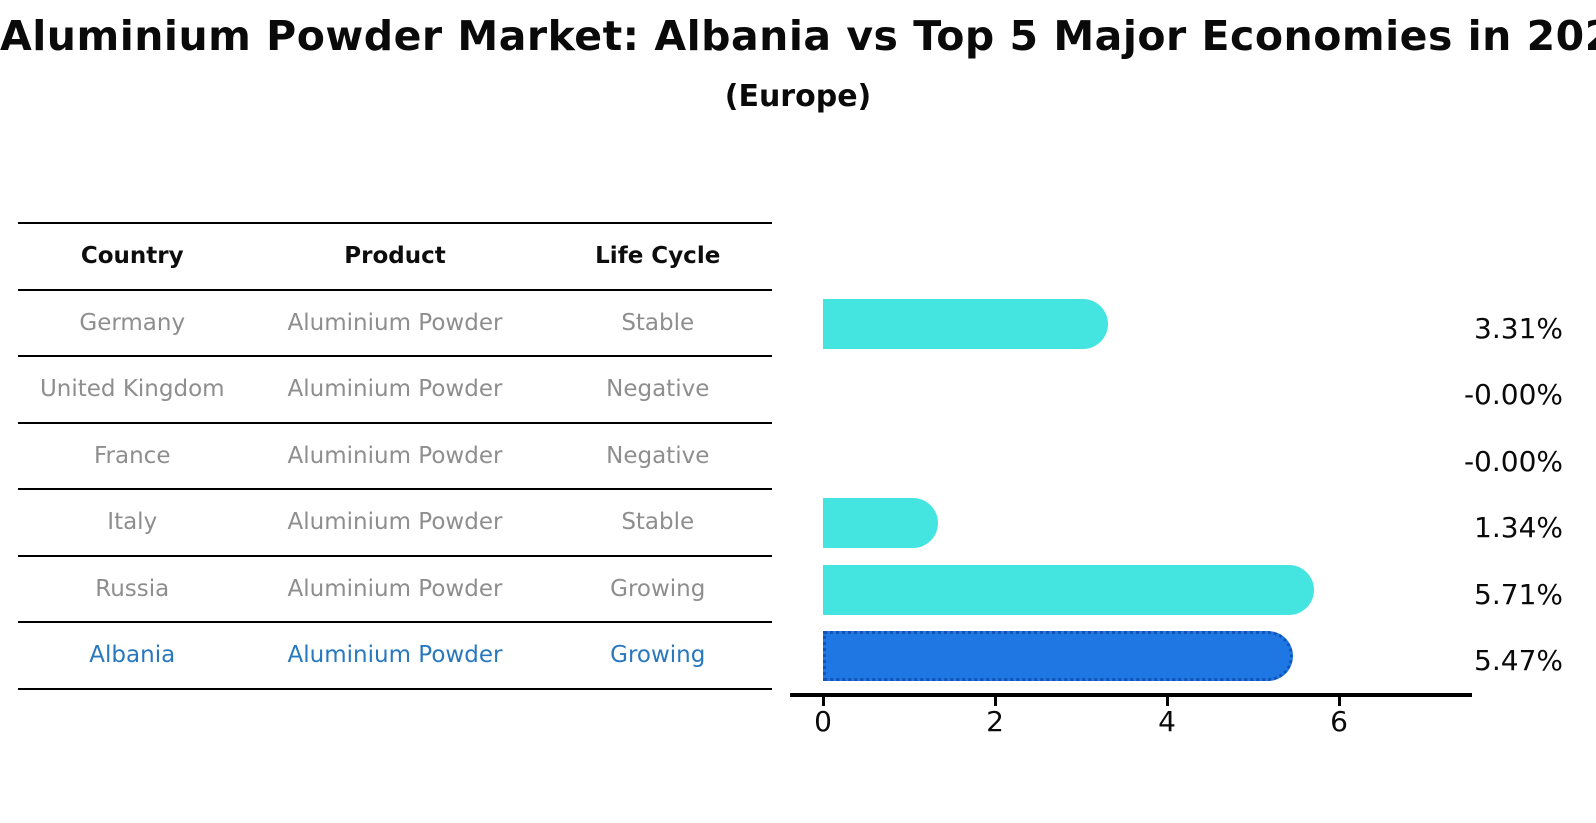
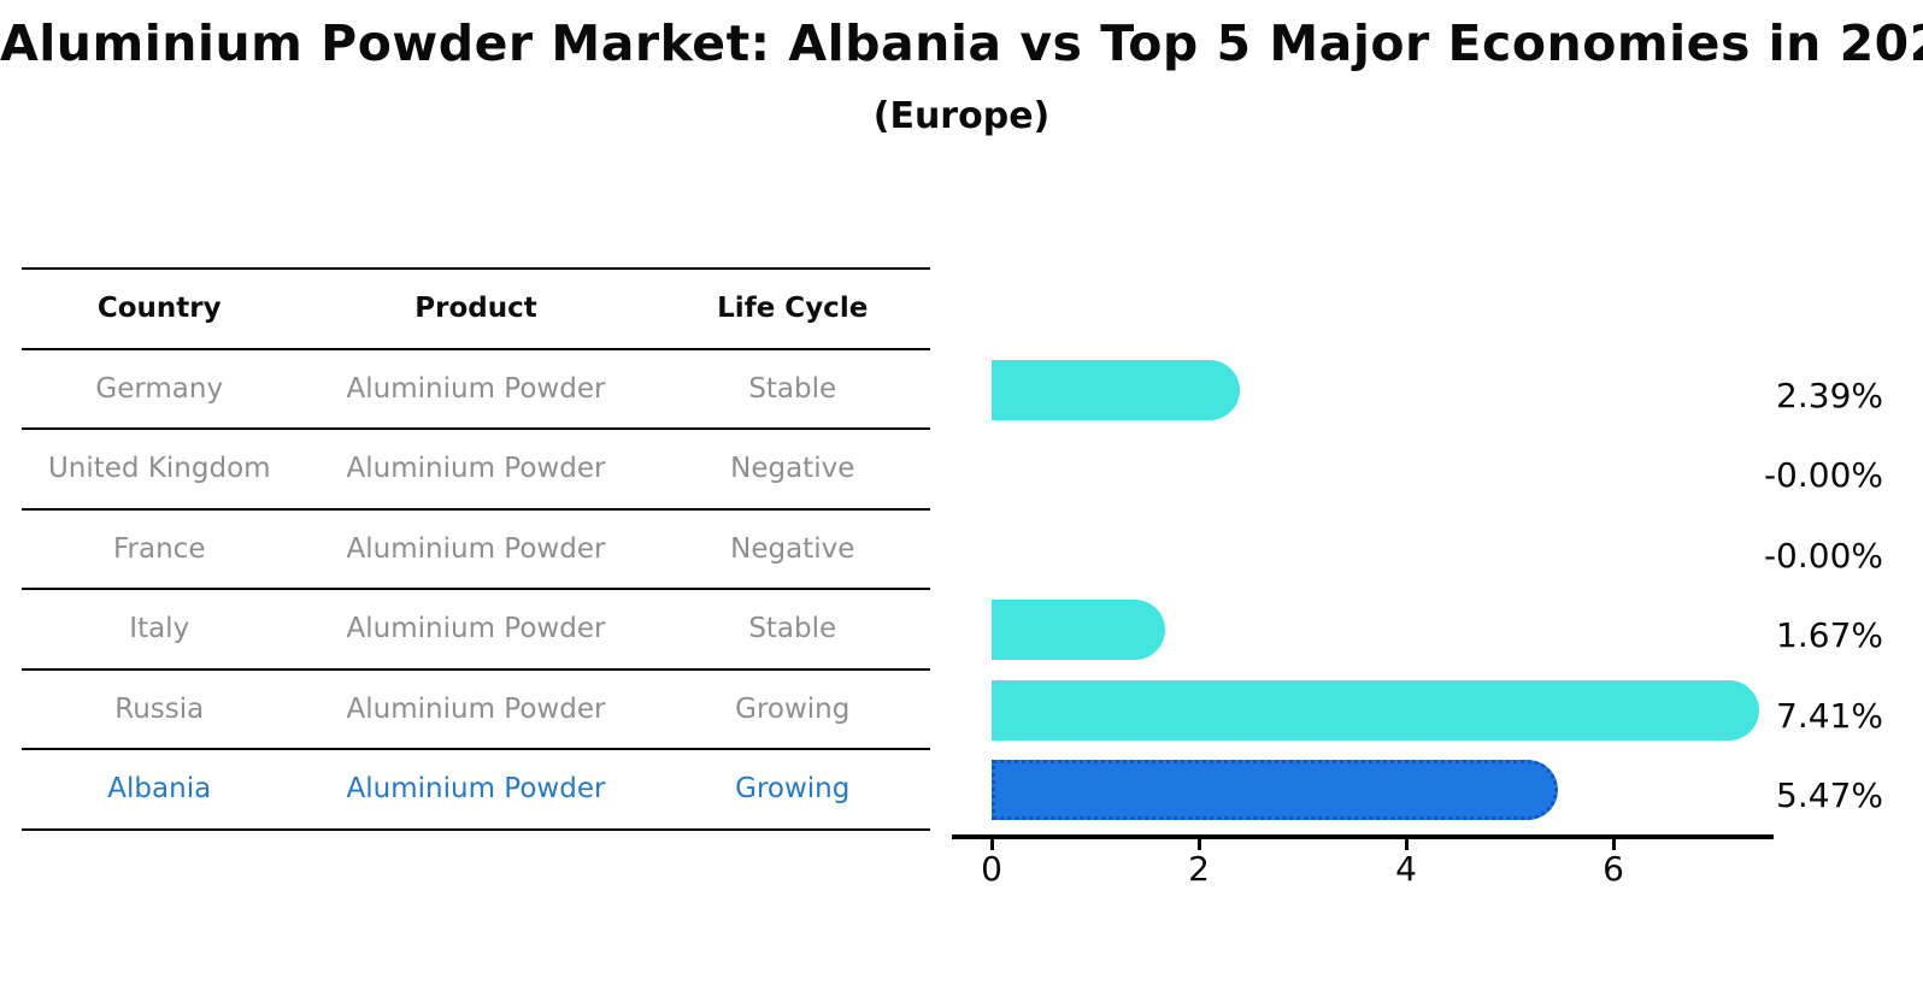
Germany: 3.31% -> 2.39%
Italy: 1.34% -> 1.67%
Russia: 5.71% -> 7.41%
